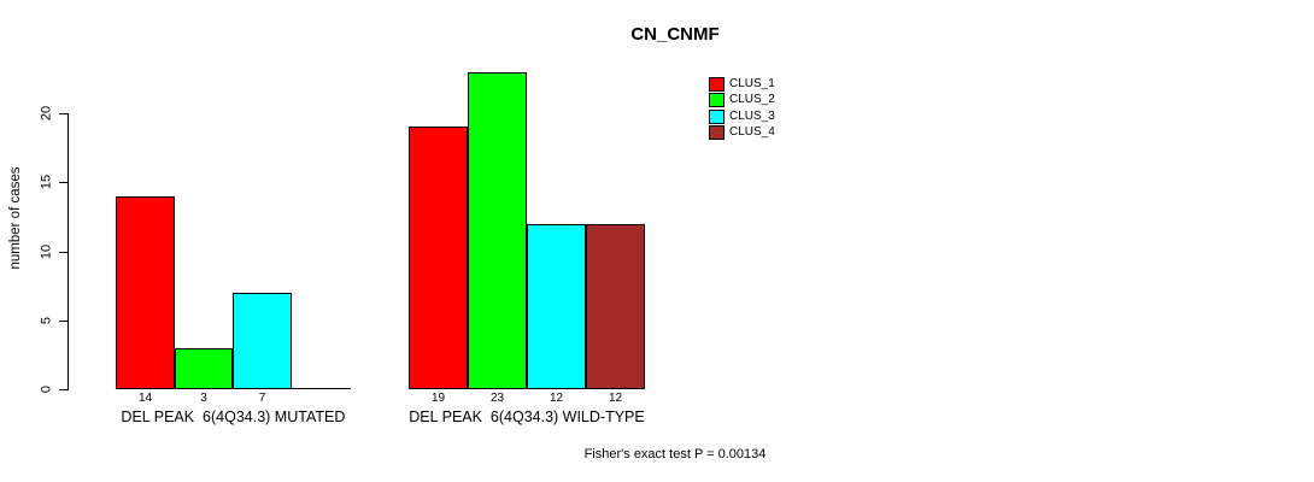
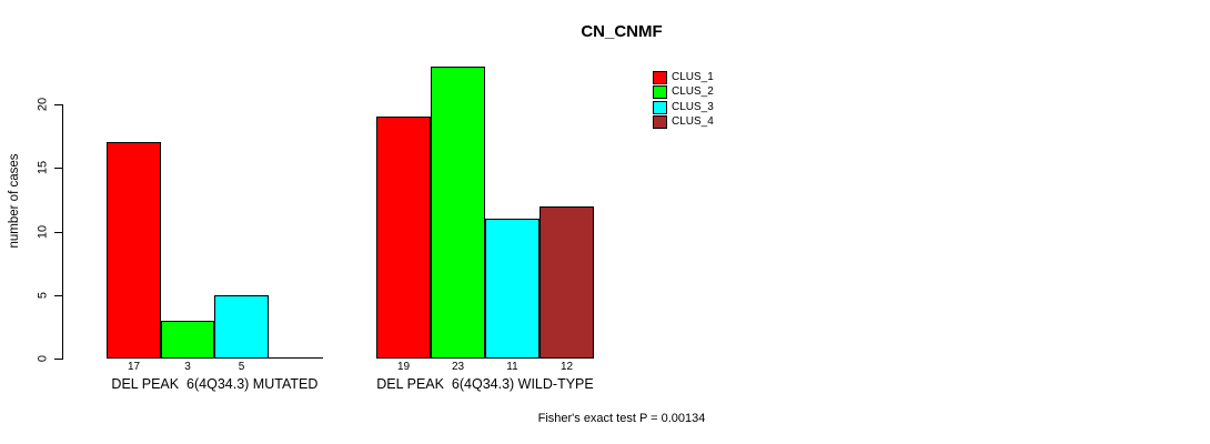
CLUS_1/DEL PEAK 6(4Q34.3) MUTATED: 14 -> 17
CLUS_3/DEL PEAK 6(4Q34.3) MUTATED: 7 -> 5
CLUS_3/DEL PEAK 6(4Q34.3) WILD-TYPE: 12 -> 11
